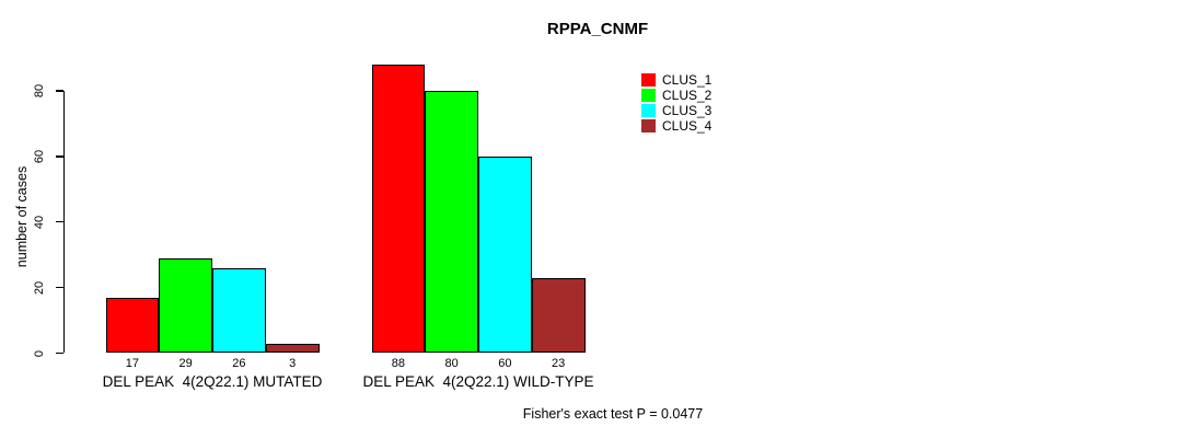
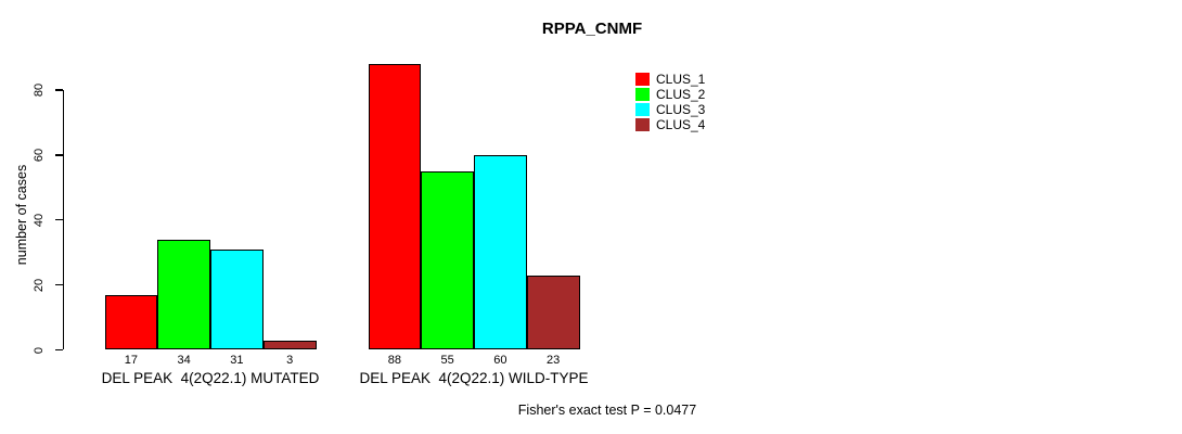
CLUS_2/DEL PEAK 4(2Q22.1) MUTATED: 29 -> 34
CLUS_3/DEL PEAK 4(2Q22.1) MUTATED: 26 -> 31
CLUS_2/DEL PEAK 4(2Q22.1) WILD-TYPE: 80 -> 55
